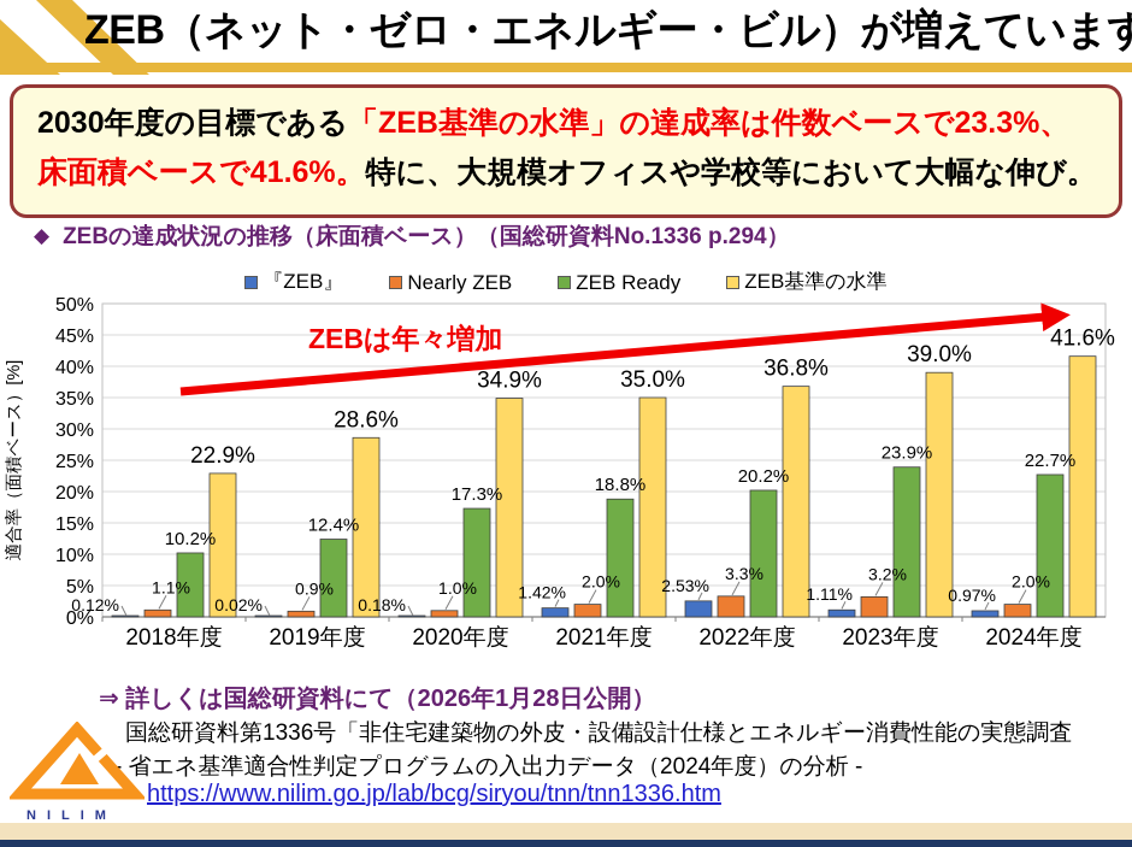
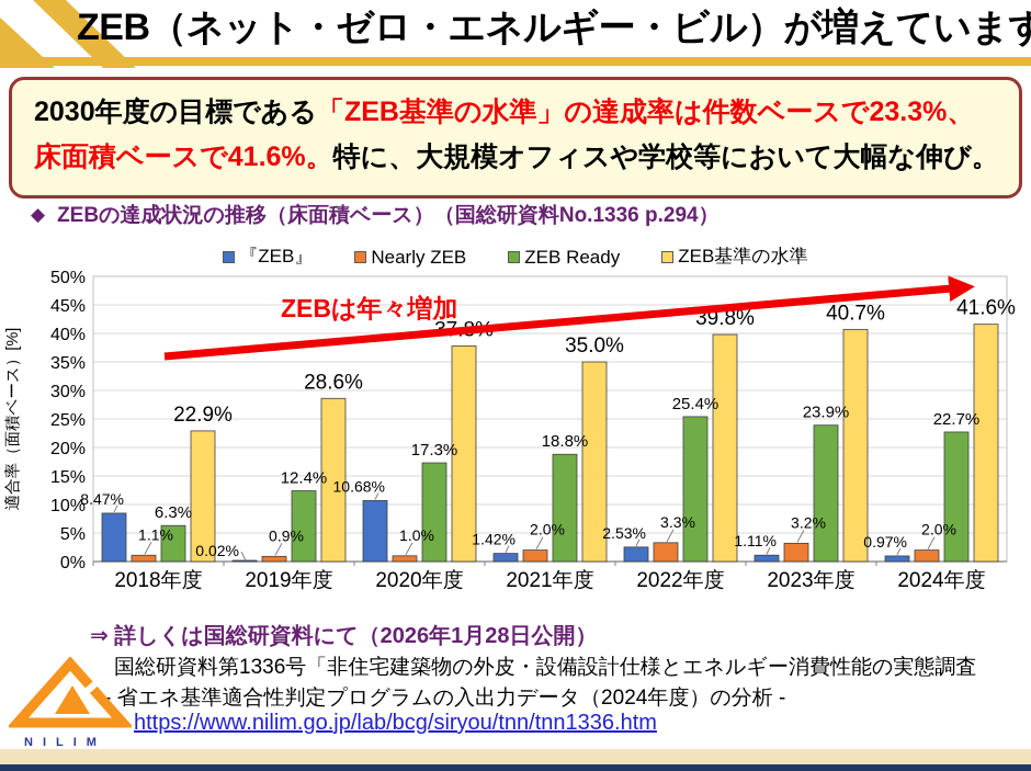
『ZEB』/2018年度: 0.12% -> 8.47%
ZEB Ready/2018年度: 10.2% -> 6.3%
『ZEB』/2020年度: 0.18% -> 10.68%
ZEB基準の水準/2020年度: 34.9% -> 37.8%
ZEB Ready/2022年度: 20.2% -> 25.4%
ZEB基準の水準/2022年度: 36.8% -> 39.8%
ZEB基準の水準/2023年度: 39.0% -> 40.7%
